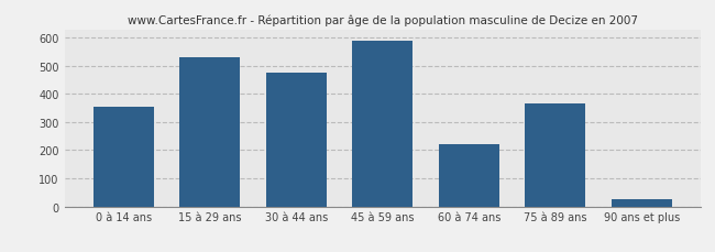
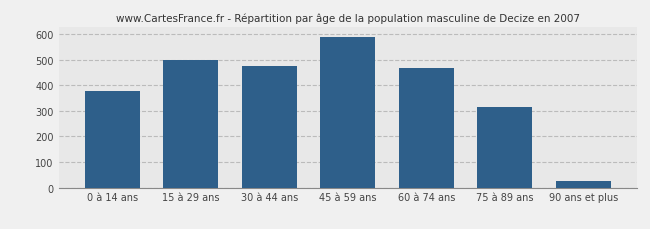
0 à 14 ans: 355 -> 378
15 à 29 ans: 530 -> 500
60 à 74 ans: 220 -> 469
75 à 89 ans: 365 -> 317
